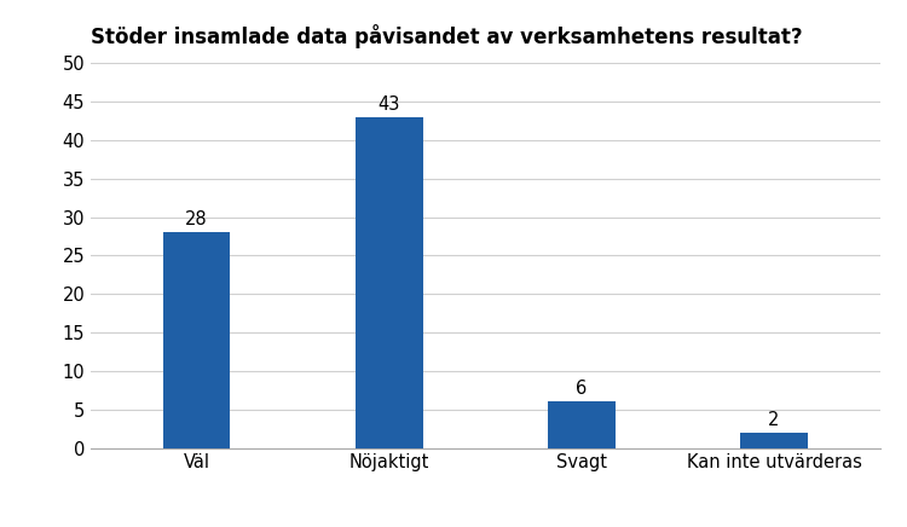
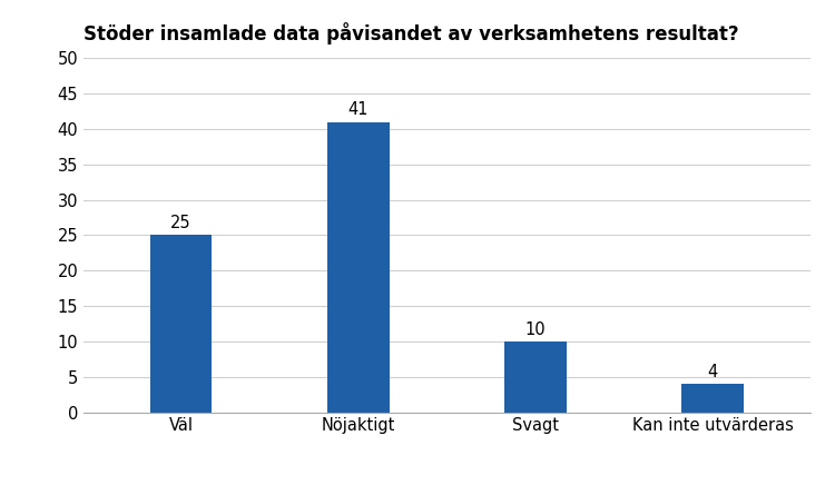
Väl: 28 -> 25
Nöjaktigt: 43 -> 41
Svagt: 6 -> 10
Kan inte utvärderas: 2 -> 4
